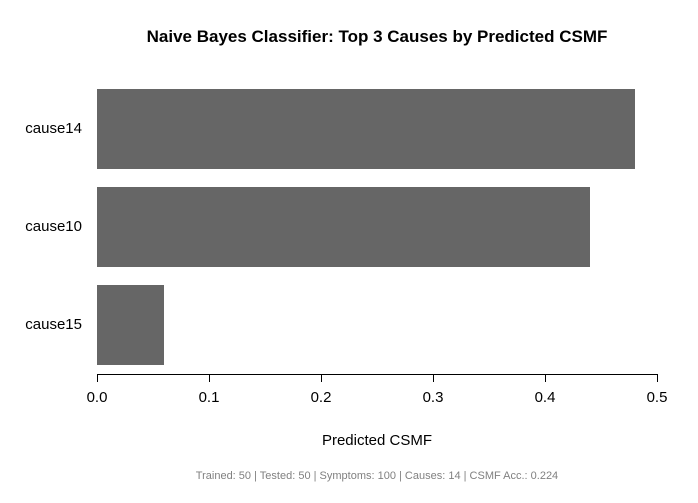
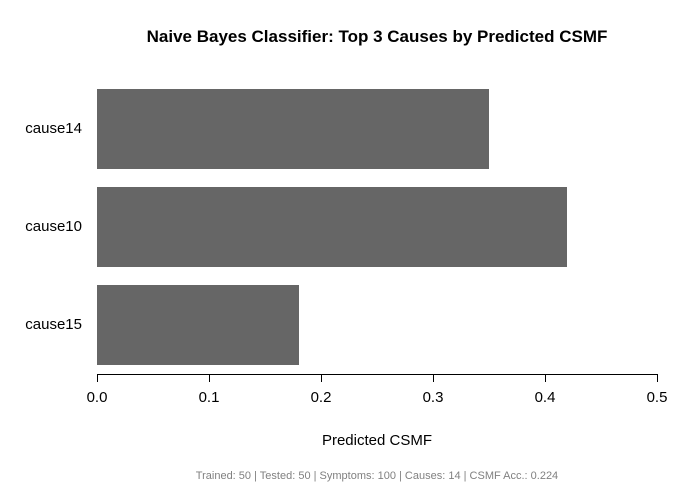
cause14: 0.48 -> 0.35
cause10: 0.44 -> 0.42
cause15: 0.06 -> 0.18
